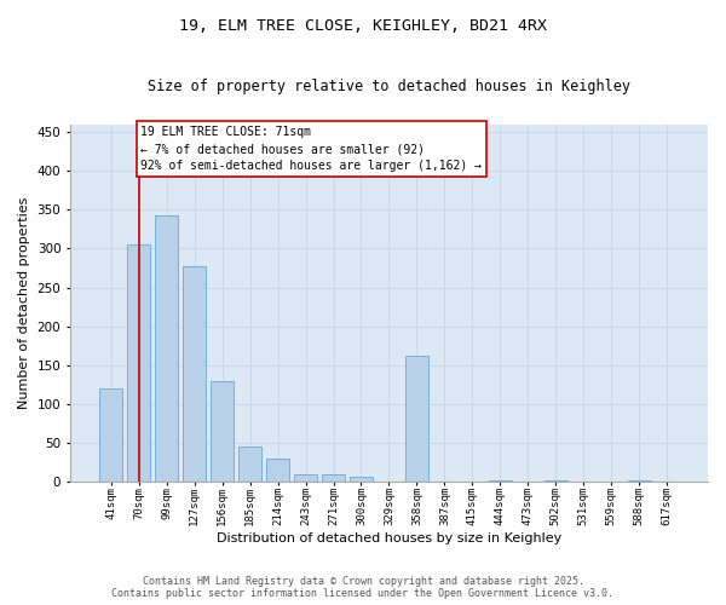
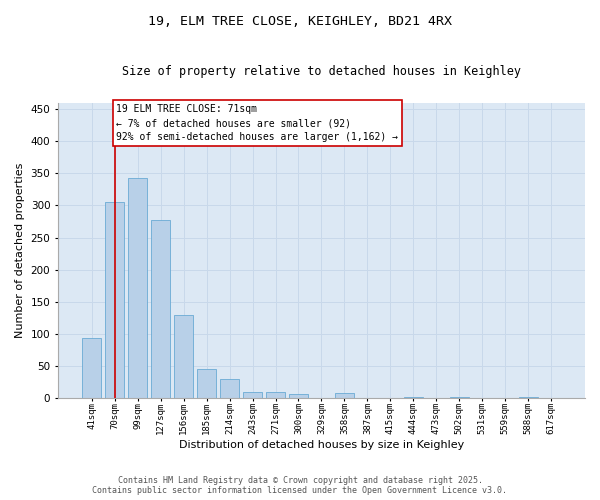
41sqm: 120 -> 93
358sqm: 162 -> 8
